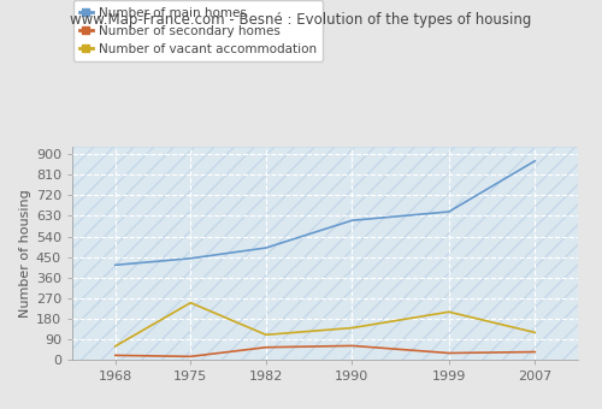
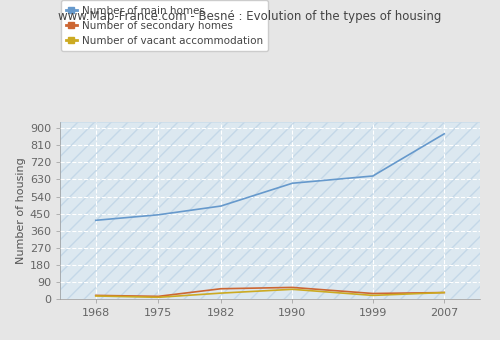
Number of vacant accommodation/1968: 60 -> 20
Number of vacant accommodation/1975: 250 -> 10
Number of vacant accommodation/1982: 110 -> 30
Number of vacant accommodation/1990: 140 -> 50
Number of vacant accommodation/1999: 210 -> 20
Number of vacant accommodation/2007: 120 -> 40
